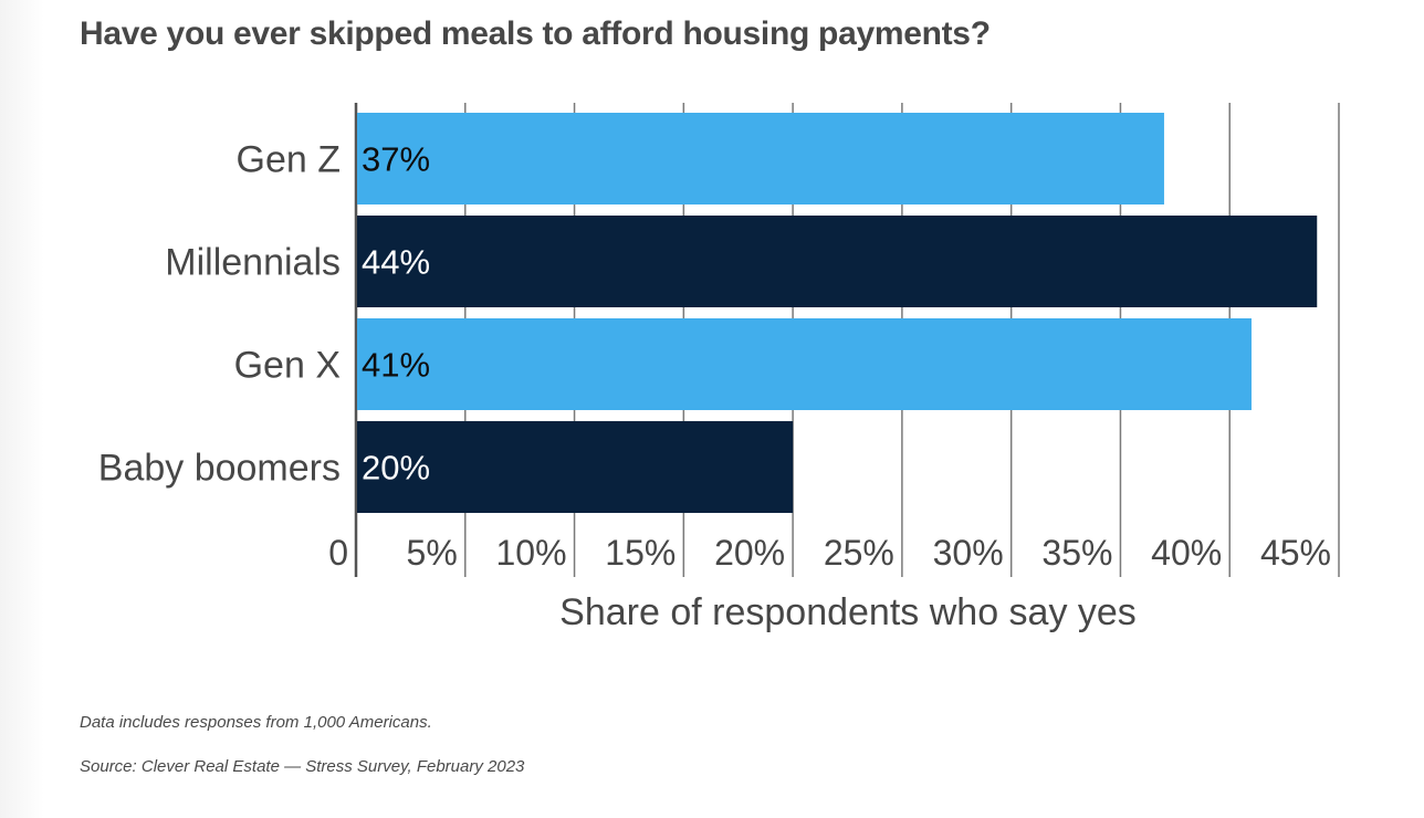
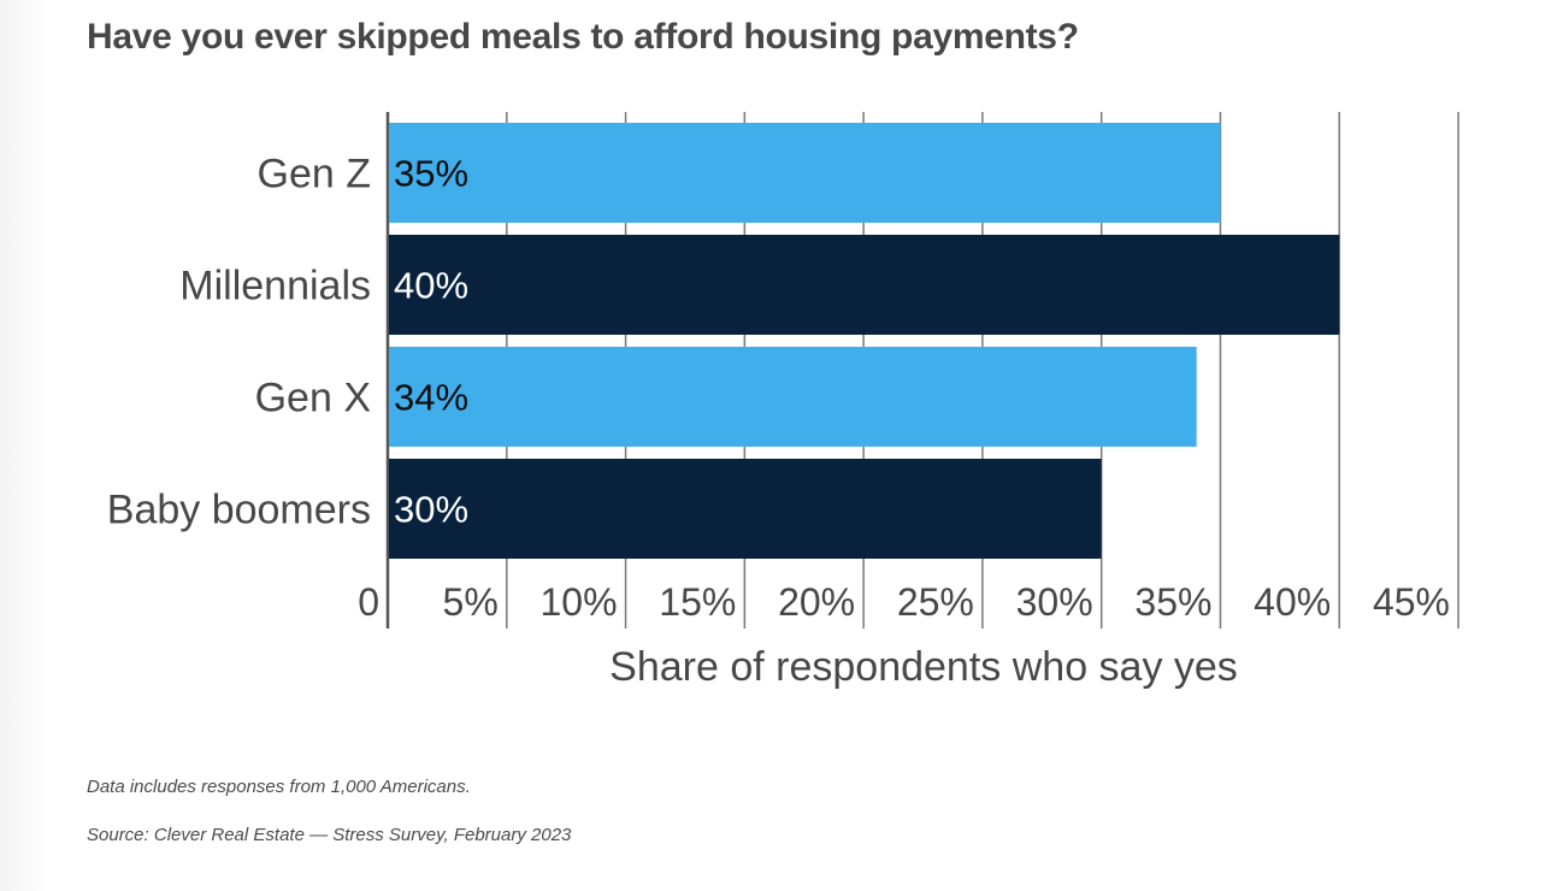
Gen Z: 37% -> 35%
Millennials: 44% -> 40%
Gen X: 41% -> 34%
Baby boomers: 20% -> 30%
